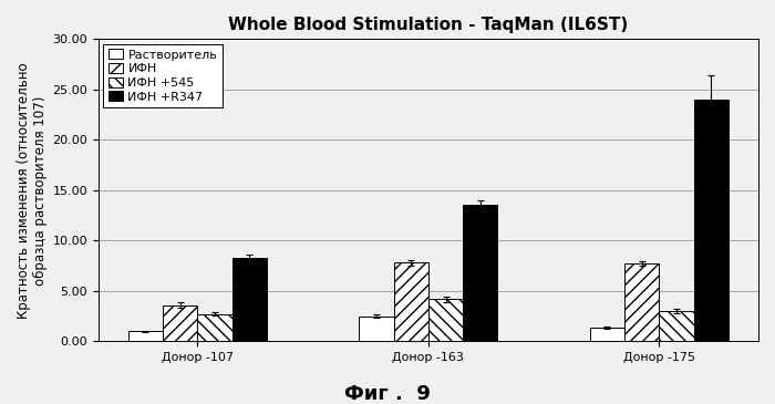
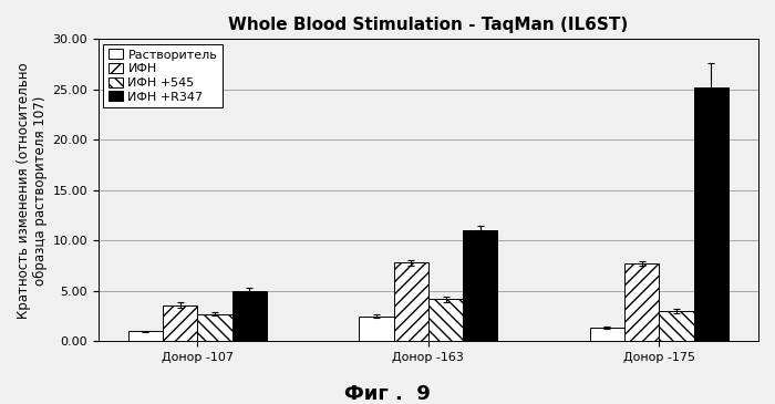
ИФН +R347/Донор -107: 8.3 -> 5.0
ИФН +R347/Донор -163: 13.5 -> 11.0
ИФН +R347/Донор -175: 24.0 -> 25.2
